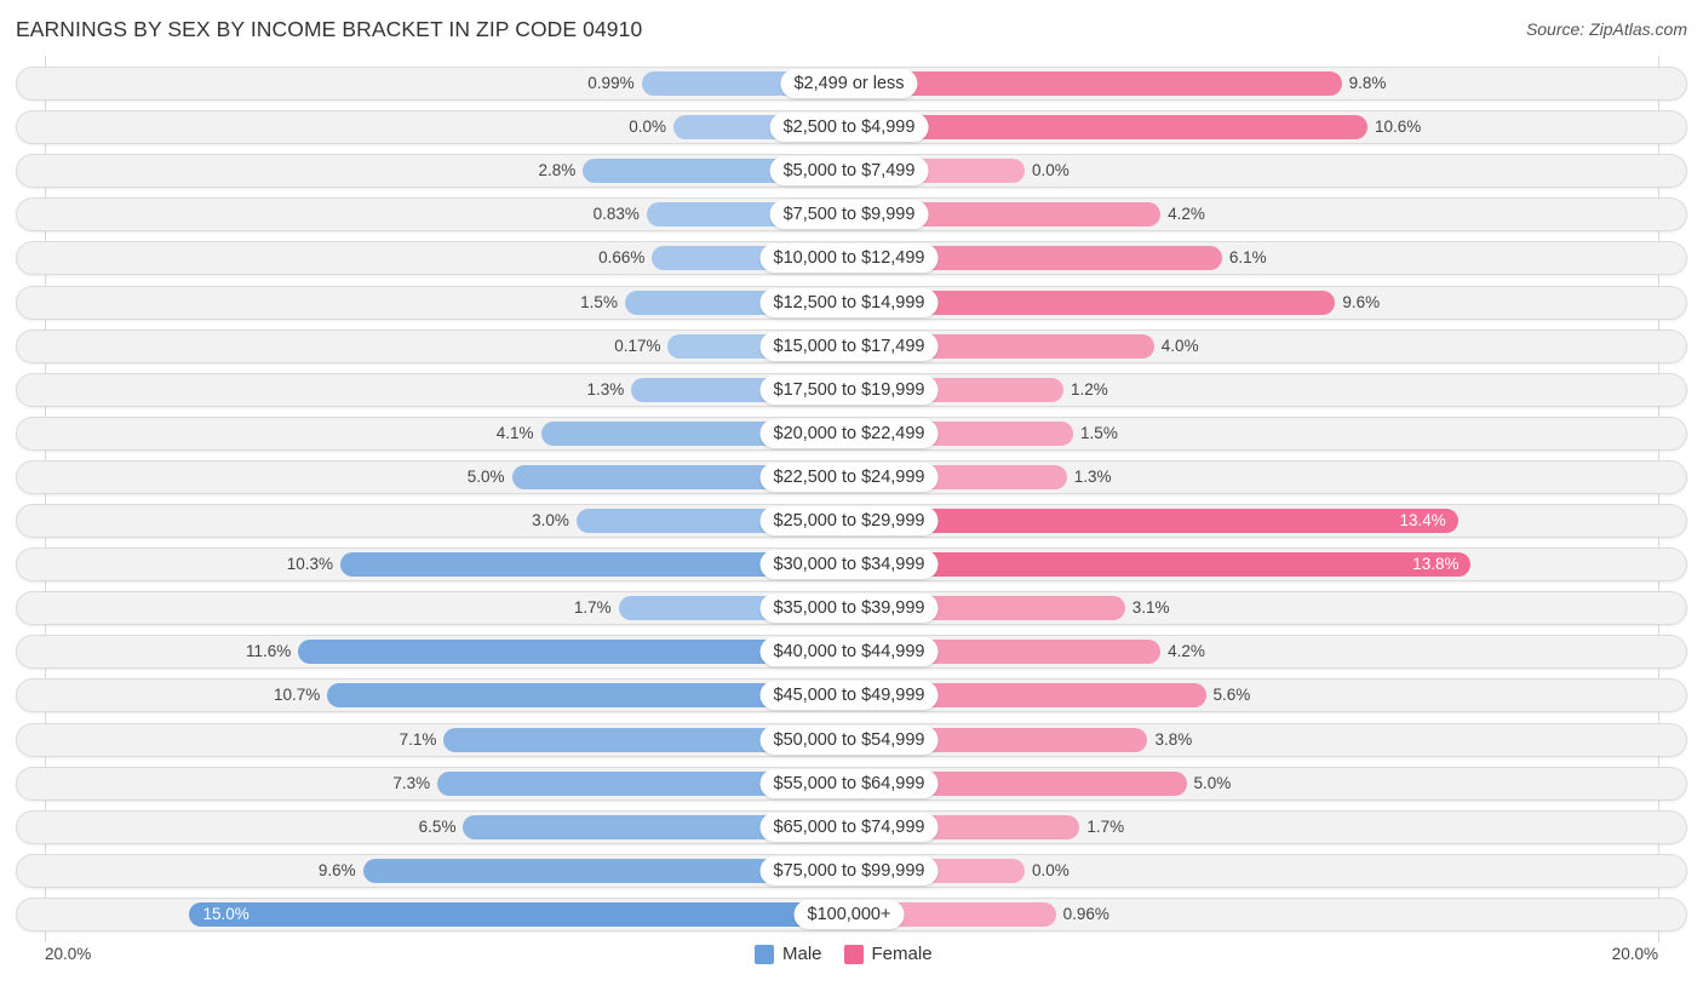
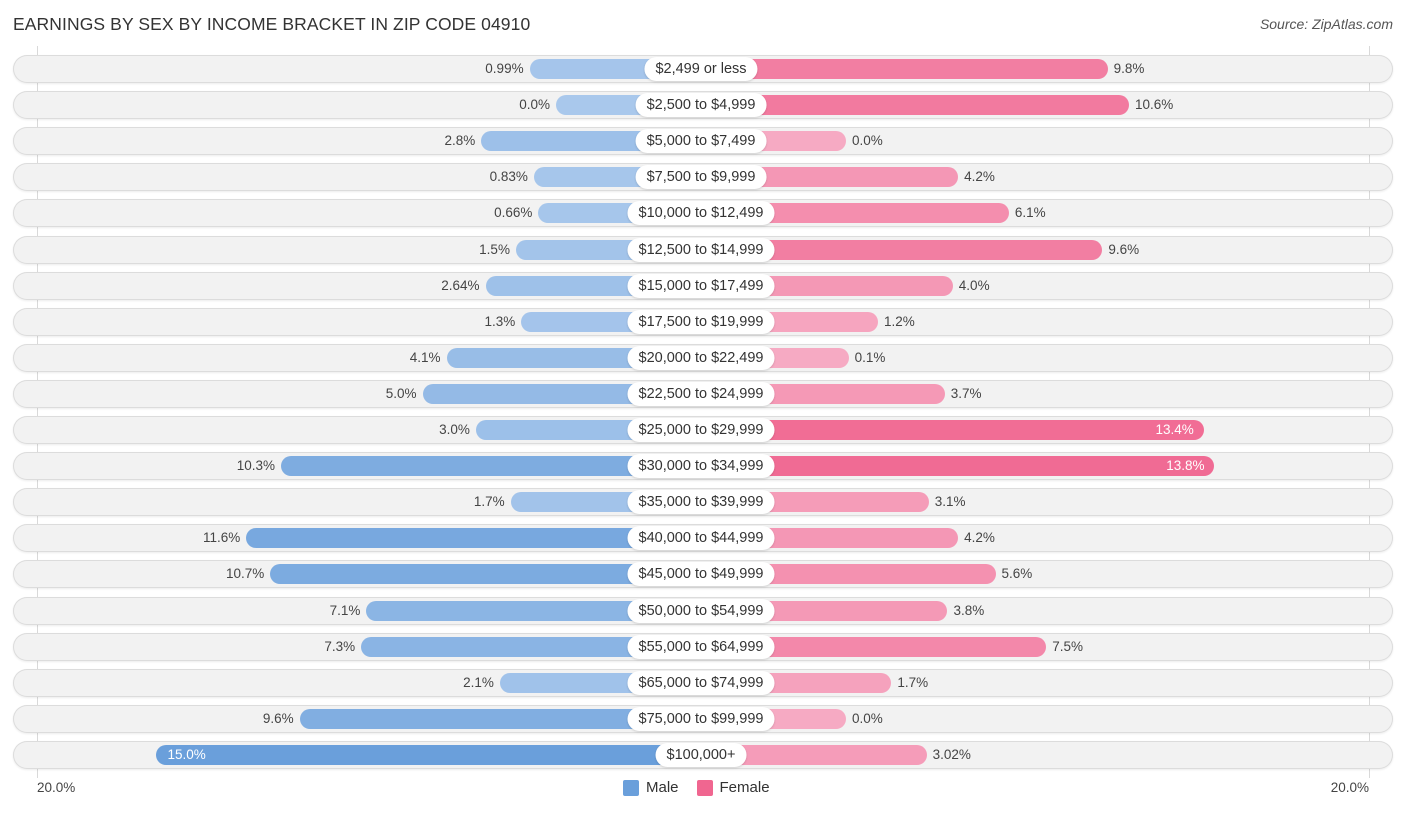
Male/$15,000 to $17,499: 0.17% -> 2.64%
Female/$20,000 to $22,499: 1.5% -> 0.1%
Female/$22,500 to $24,999: 1.3% -> 3.7%
Female/$55,000 to $64,999: 5.0% -> 7.5%
Male/$65,000 to $74,999: 6.5% -> 2.1%
Female/$100,000+: 0.96% -> 3.02%
